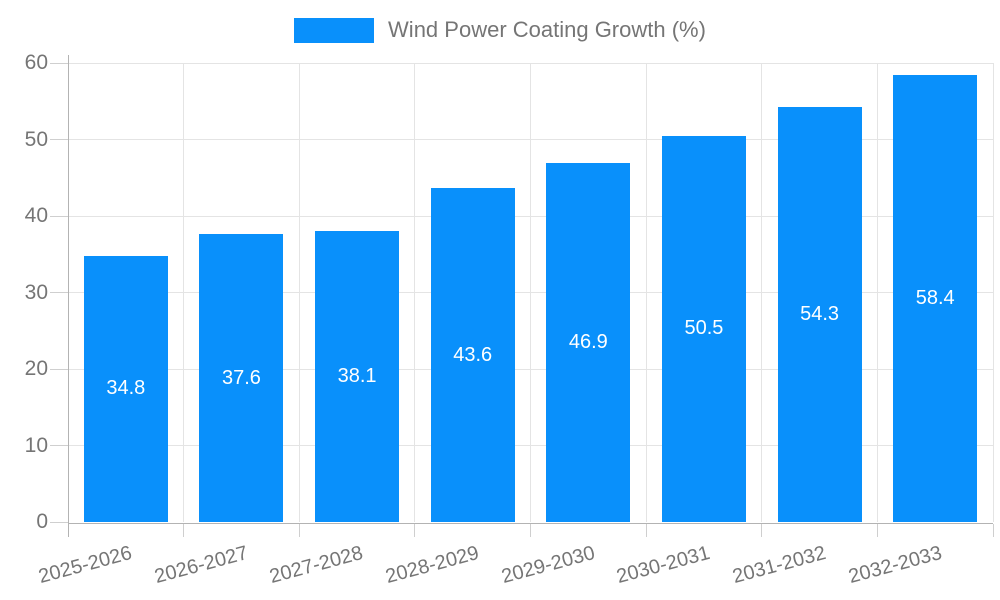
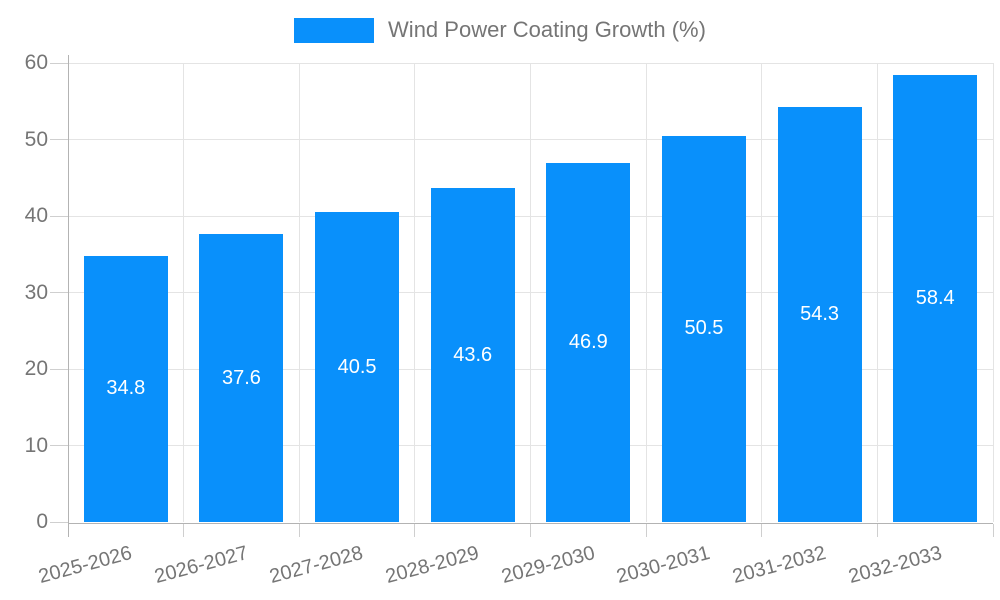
2027-2028: 38.1 -> 40.5
